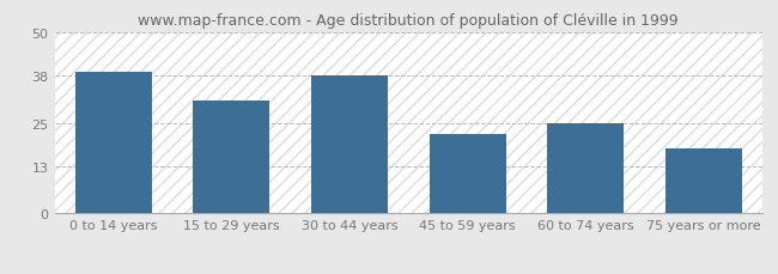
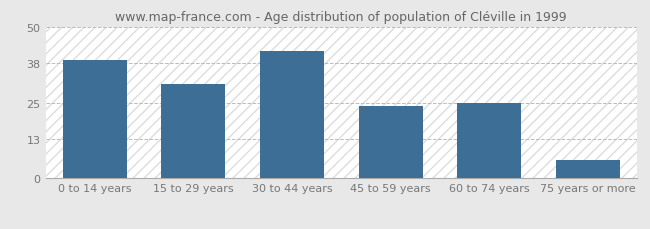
30 to 44 years: 38 -> 42
45 to 59 years: 22 -> 24
75 years or more: 18 -> 6
